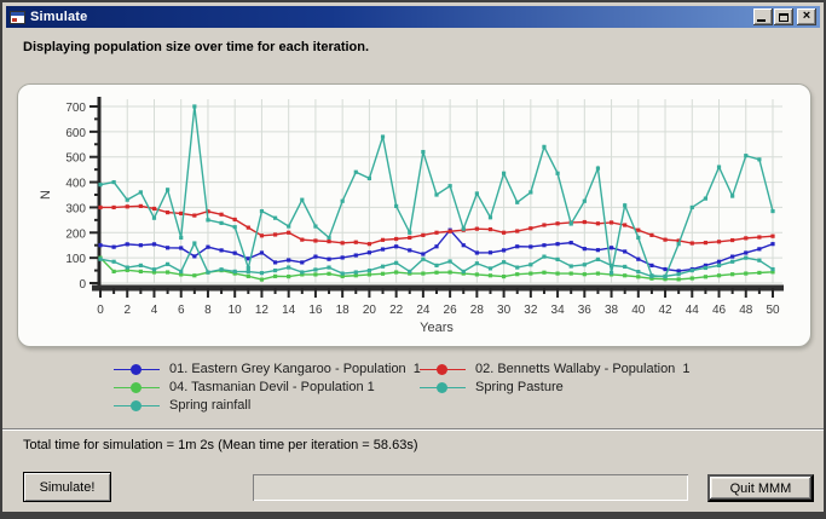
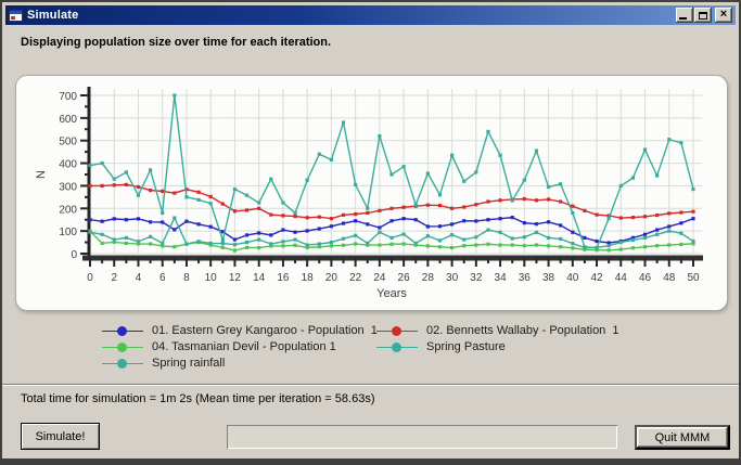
01. Eastern Grey Kangaroo - Population 1/12: 120 -> 60
01. Eastern Grey Kangaroo - Population 1/26: 210 -> 160
Spring Pasture/38: 40 -> 300
